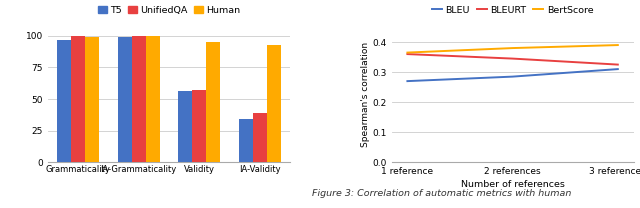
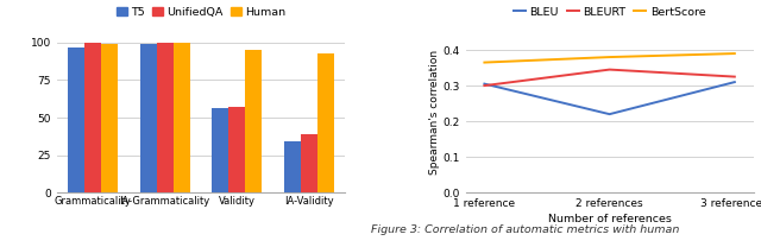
BLEU/1 reference: 0.270 -> 0.305
BLEURT/1 reference: 0.360 -> 0.300
BLEU/2 references: 0.285 -> 0.220
